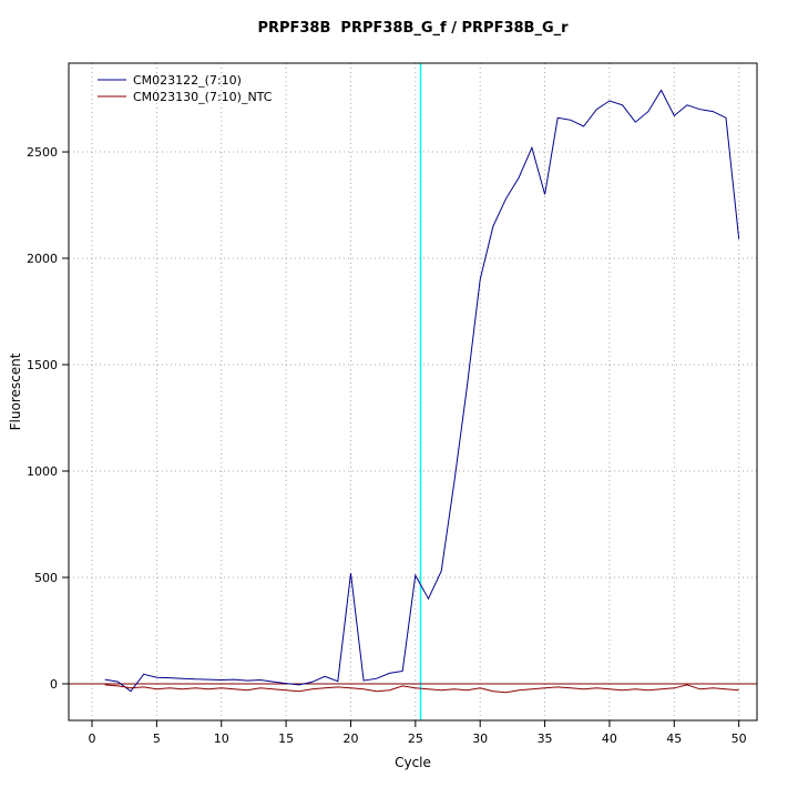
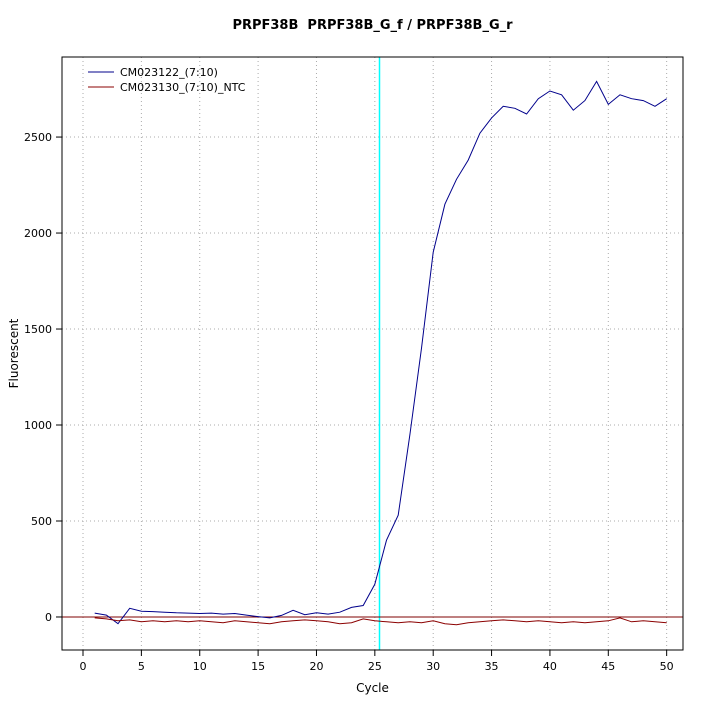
CM023122_(7:10)/20: 520 -> 20
CM023122_(7:10)/25: 510 -> 170
CM023122_(7:10)/35: 2300 -> 2600
CM023122_(7:10)/50: 2090 -> 2700
